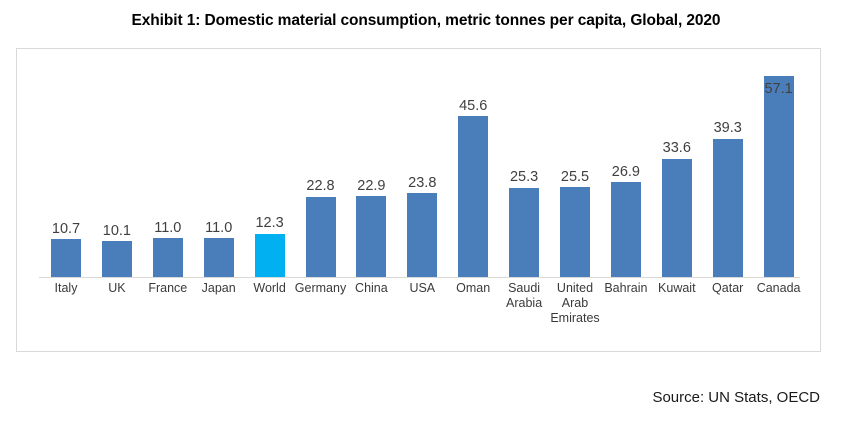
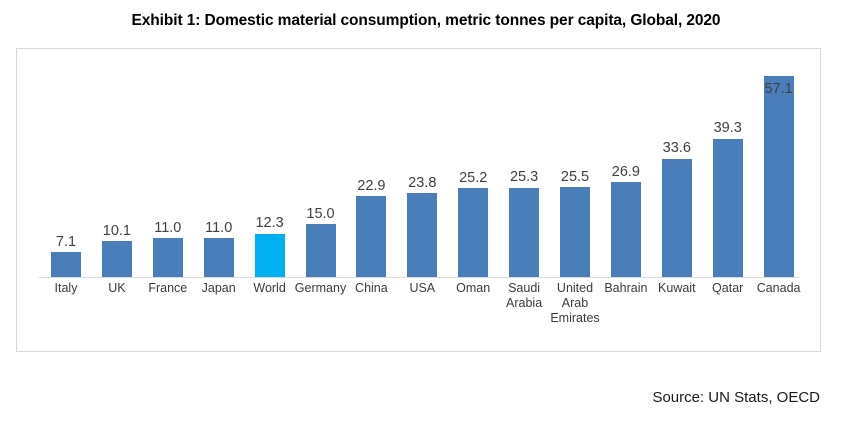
Italy: 10.7 -> 7.1
Germany: 22.8 -> 15.0
Oman: 45.6 -> 25.2
